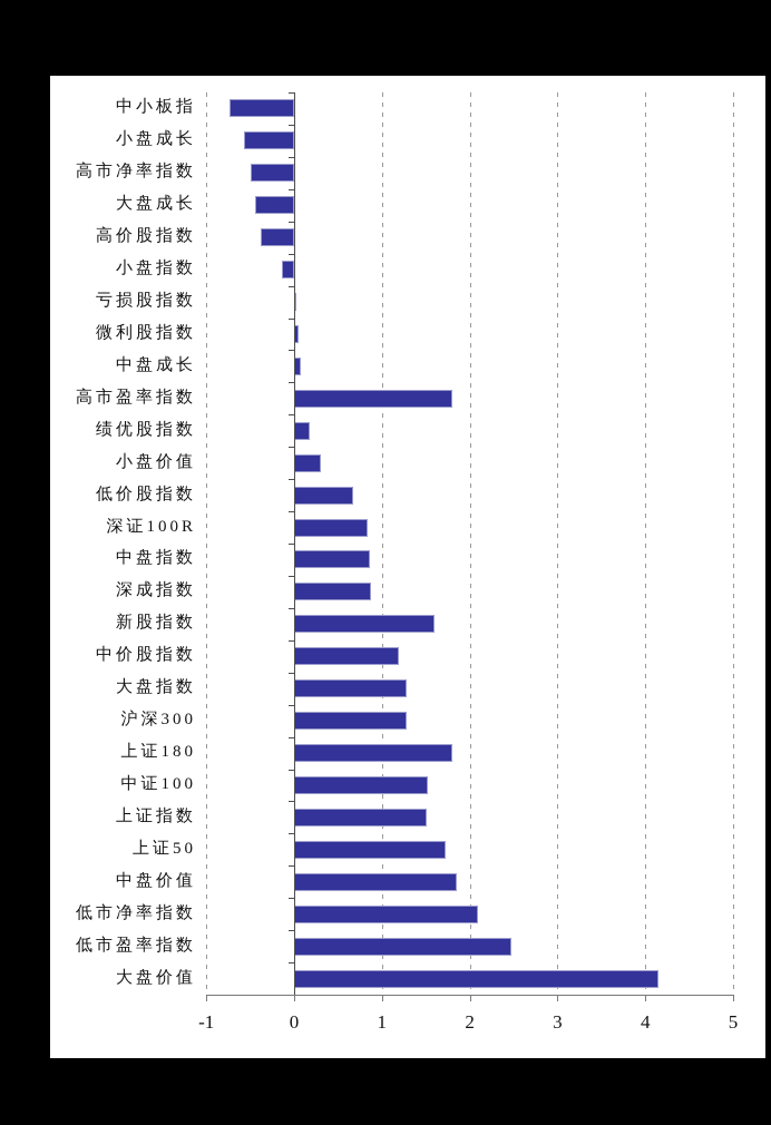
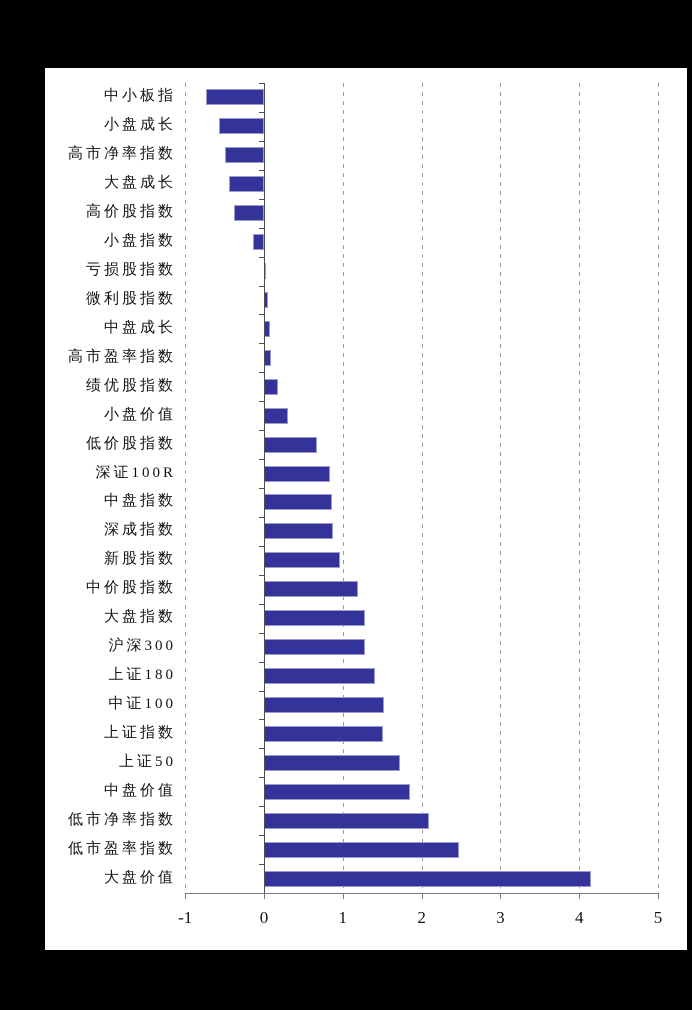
高市盈率指数: 1.8 -> 0.1
新股指数: 1.6 -> 1.0
上证180: 1.8 -> 1.4
